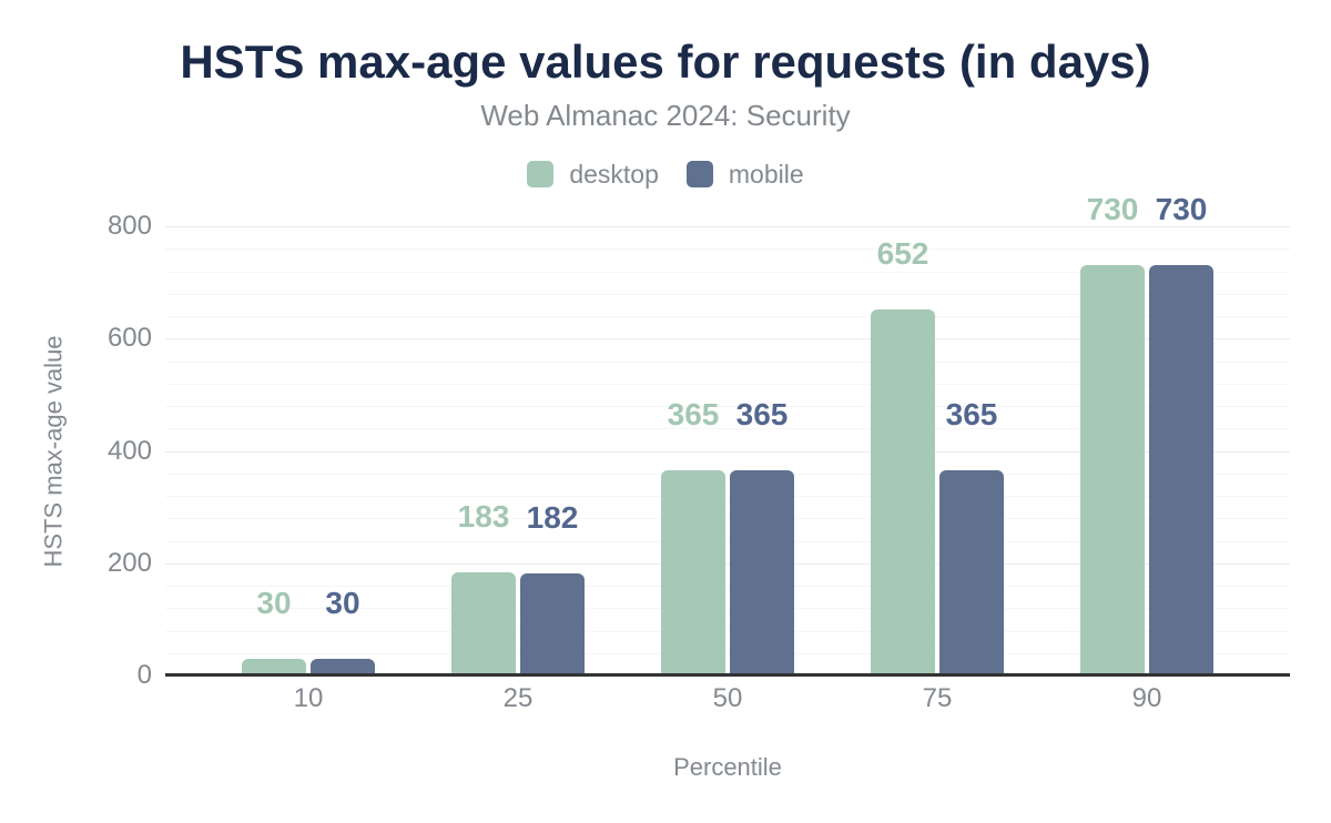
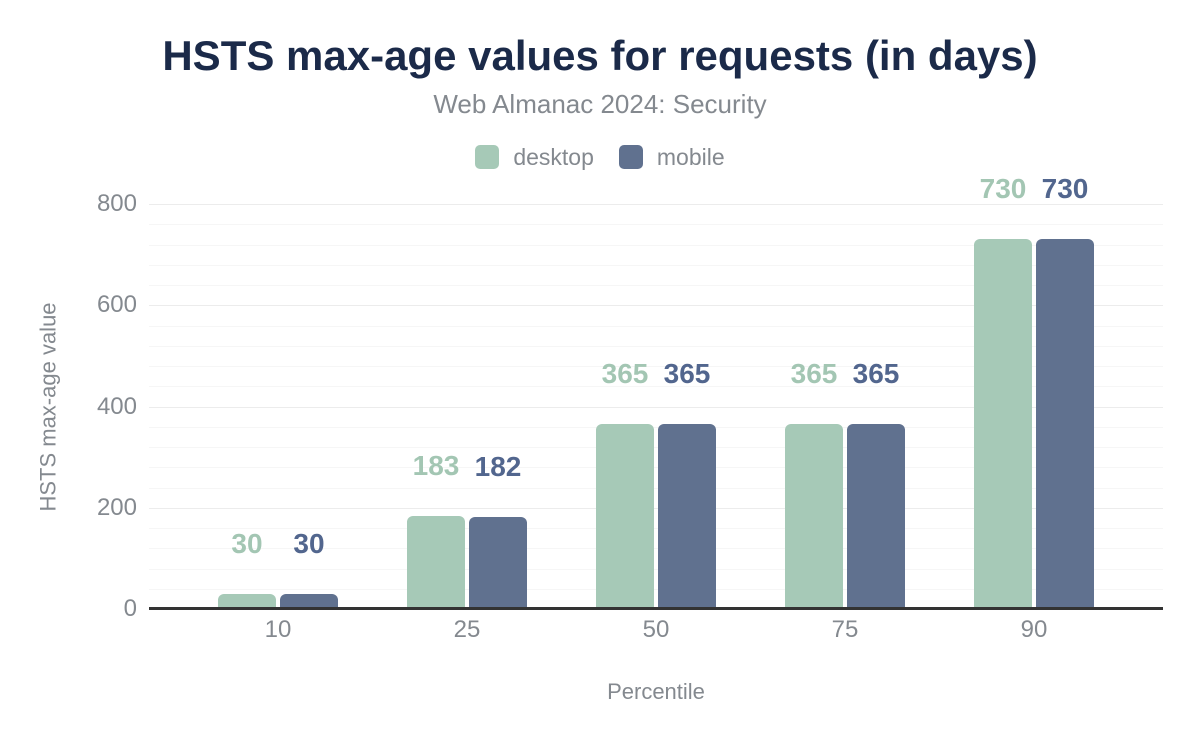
desktop/75: 652 -> 365
